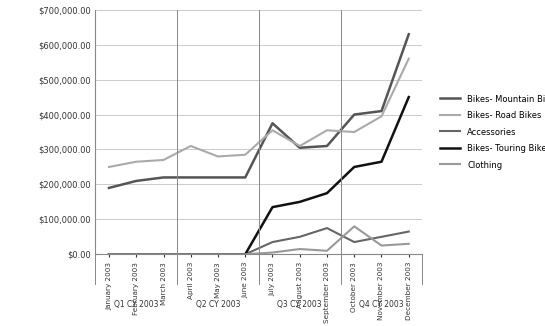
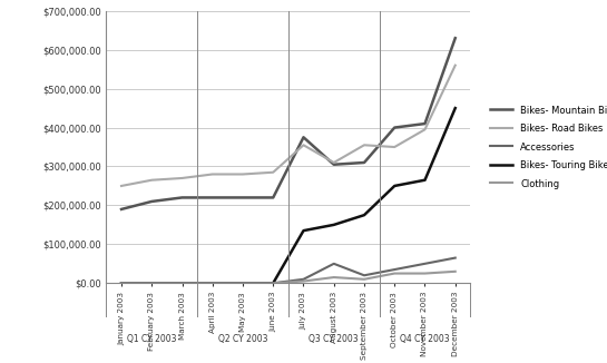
Bikes- Road Bikes/April 2003: $310,000 -> $280,000
Accessories/July 2003: $35,000 -> $10,000
Accessories/September 2003: $75,000 -> $20,000
Clothing/October 2003: $80,000 -> $25,000
